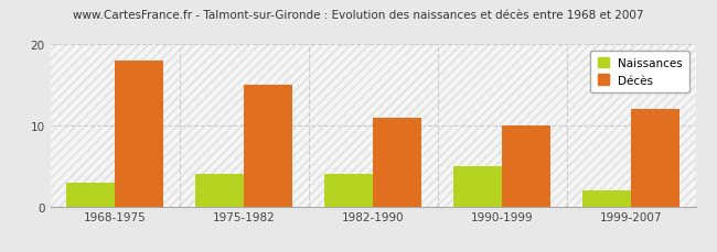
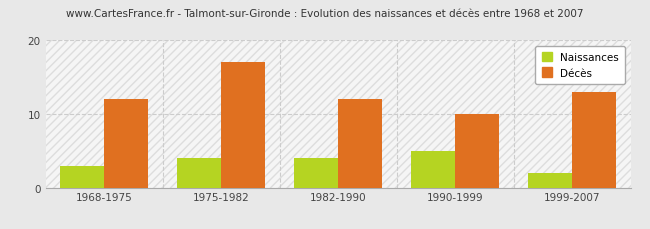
Décès/1968-1975: 18 -> 12
Décès/1975-1982: 15 -> 17
Décès/1982-1990: 11 -> 12
Décès/1999-2007: 12 -> 13
